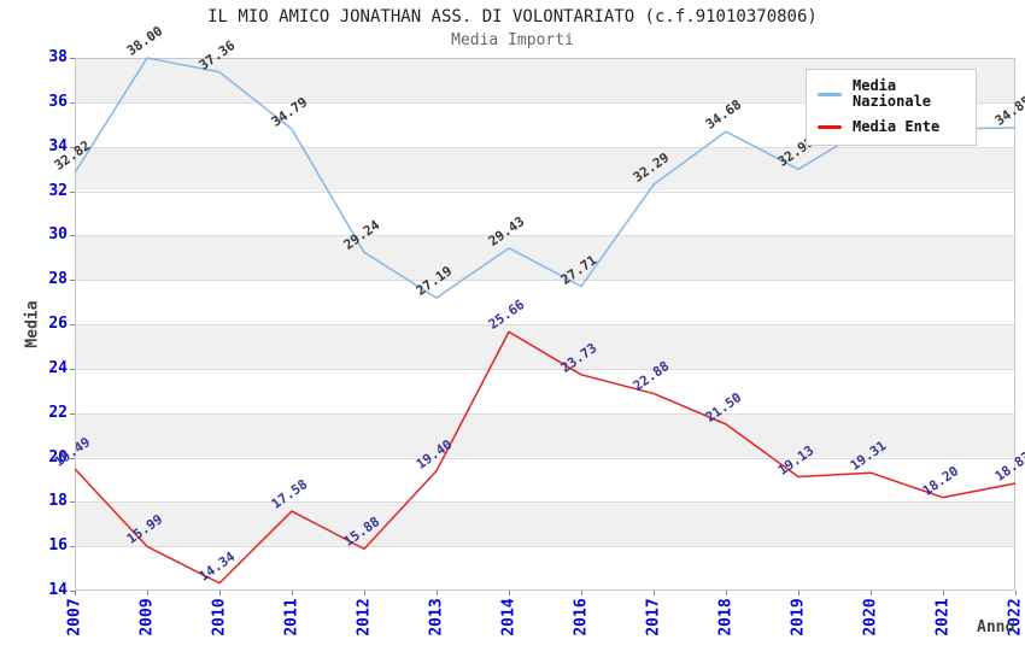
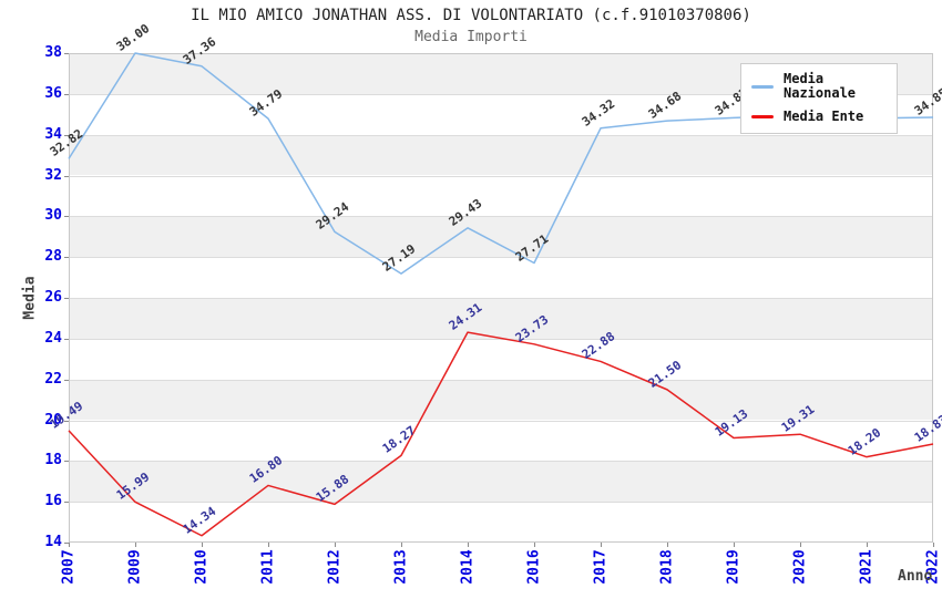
Media Ente/2011: 17.58 -> 16.80
Media Ente/2013: 19.40 -> 18.27
Media Ente/2014: 25.66 -> 24.31
Media Nazionale/2017: 32.29 -> 34.32
Media Nazionale/2019: 32.98 -> 34.83
